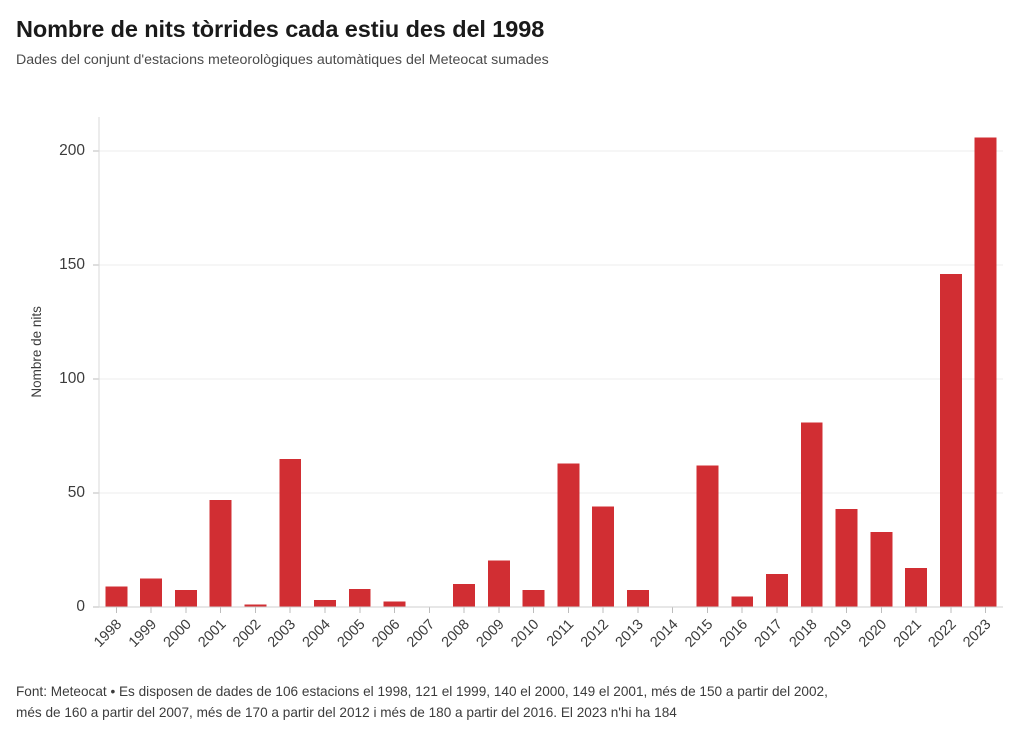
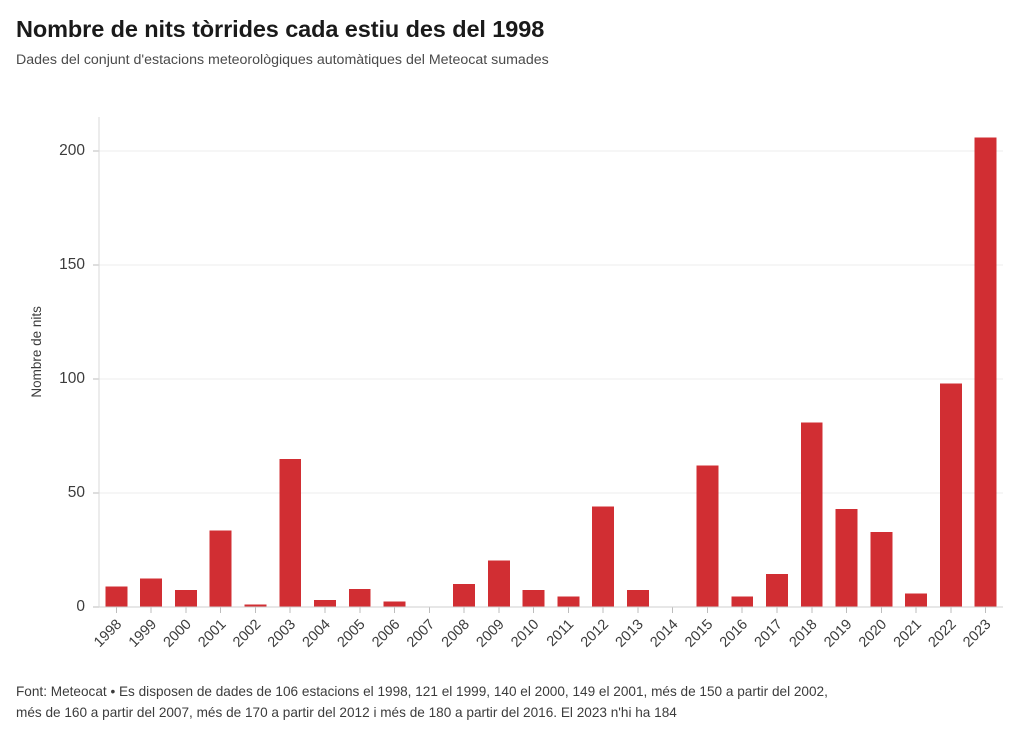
2001: 47 -> 34
2011: 63 -> 4
2021: 17 -> 6
2022: 146 -> 98
